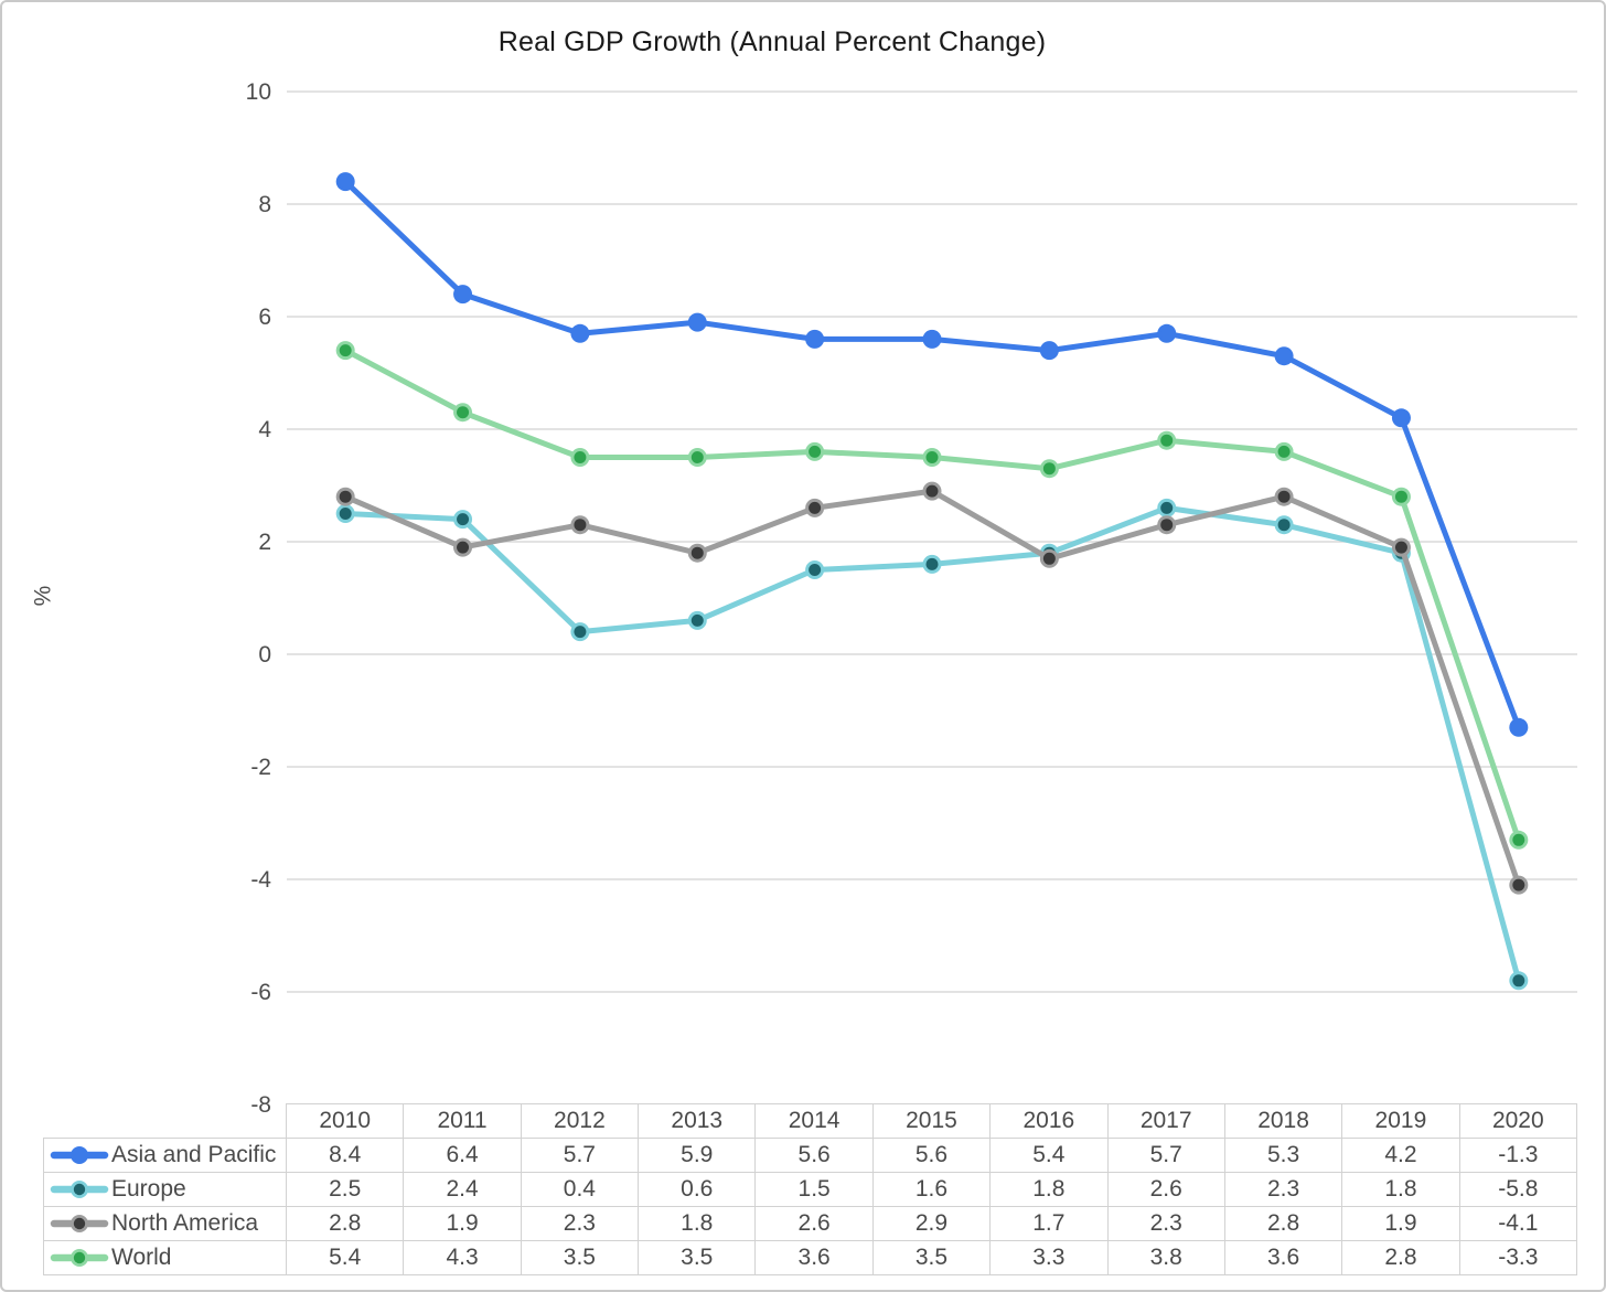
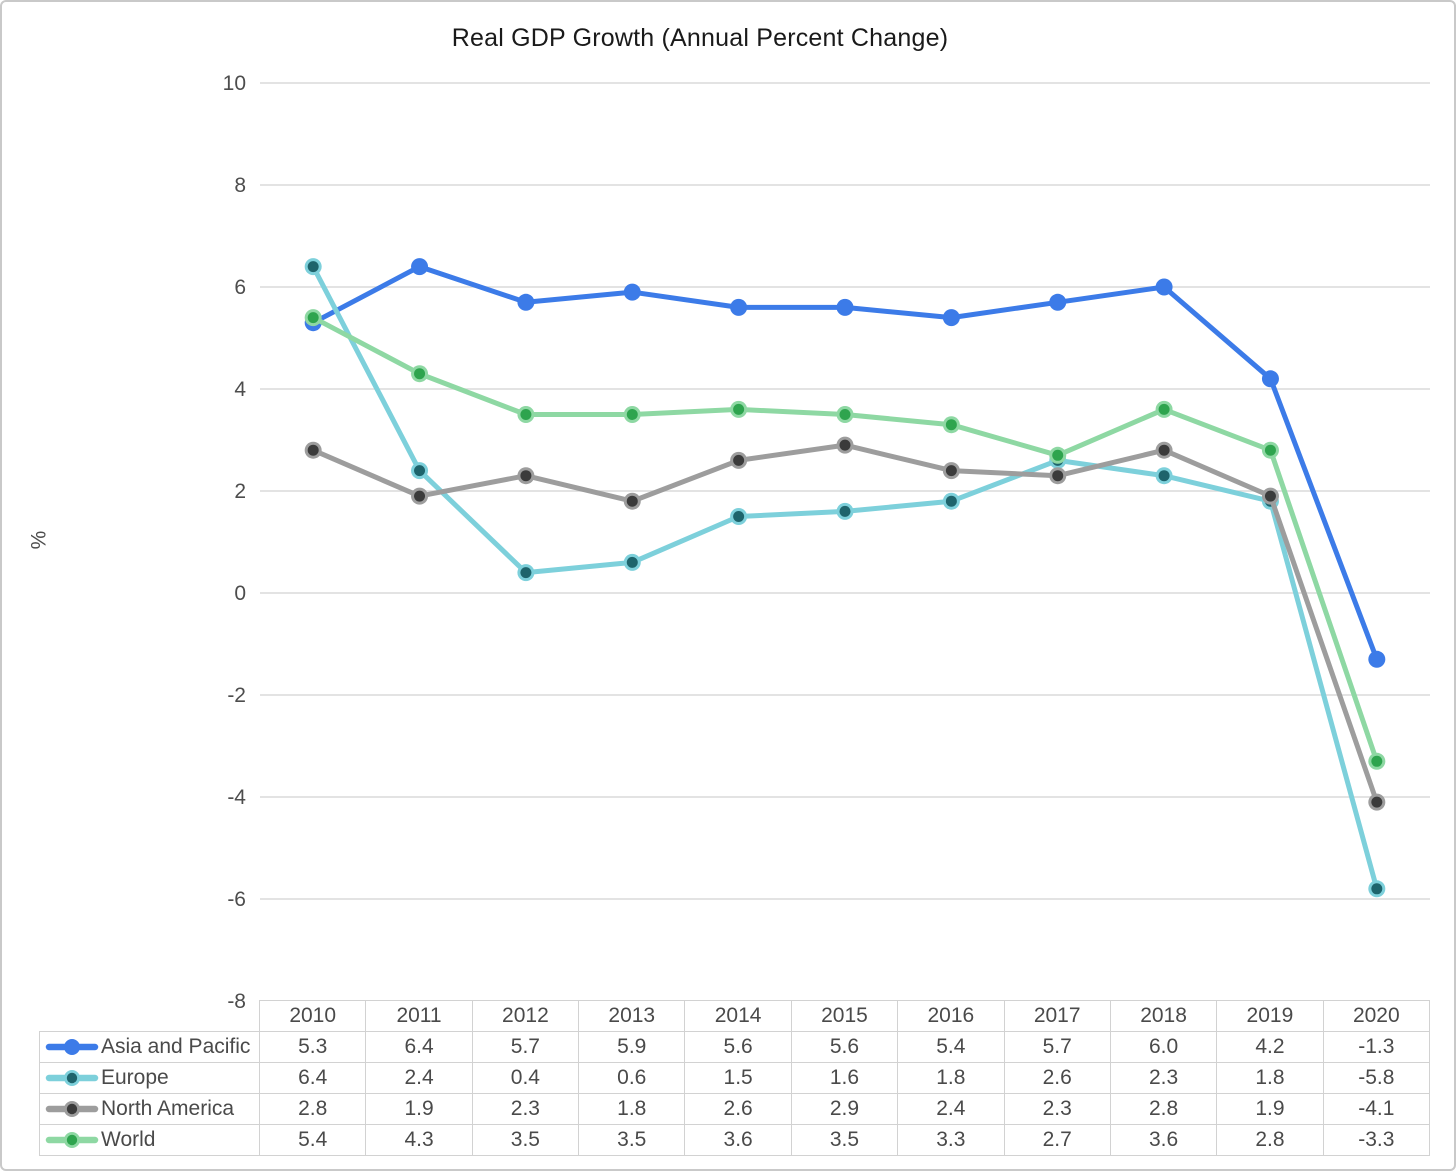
Asia and Pacific/2010: 8.4 -> 5.3
Europe/2010: 2.5 -> 6.4
North America/2016: 1.7 -> 2.4
World/2017: 3.8 -> 2.7
Asia and Pacific/2018: 5.3 -> 6.0
